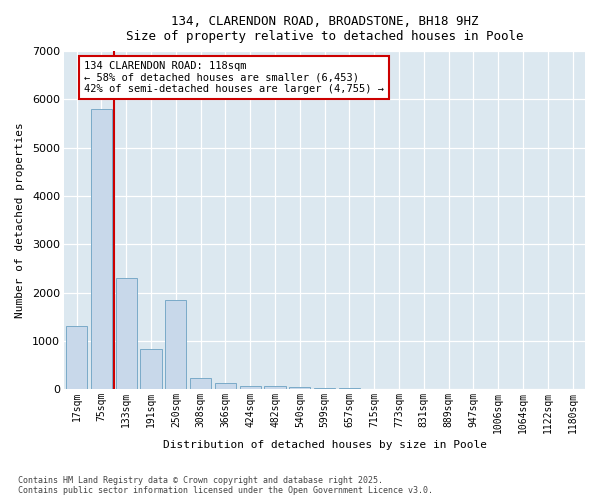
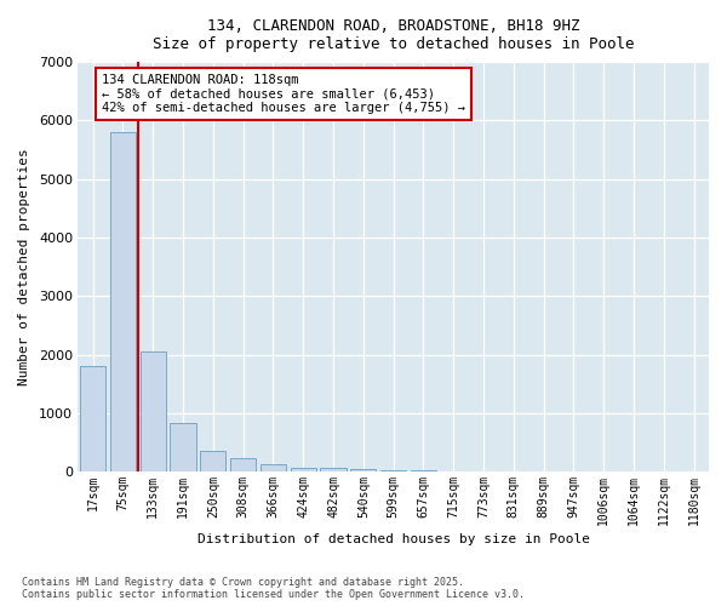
17sqm: 1300 -> 1800
133sqm: 2300 -> 2050
250sqm: 1850 -> 360
